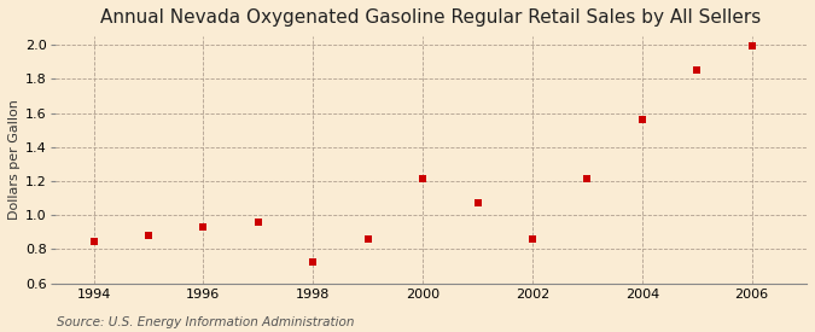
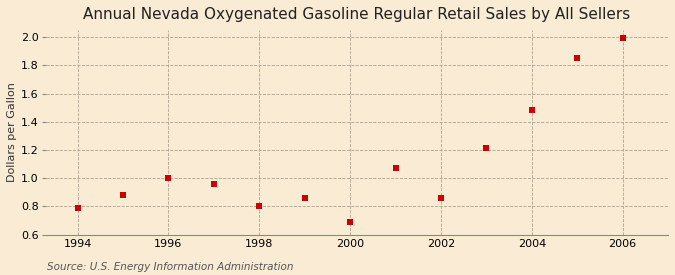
1994: 0.84 -> 0.79
1996: 0.93 -> 1.00
1998: 0.73 -> 0.80
2000: 1.21 -> 0.69
2004: 1.56 -> 1.48
